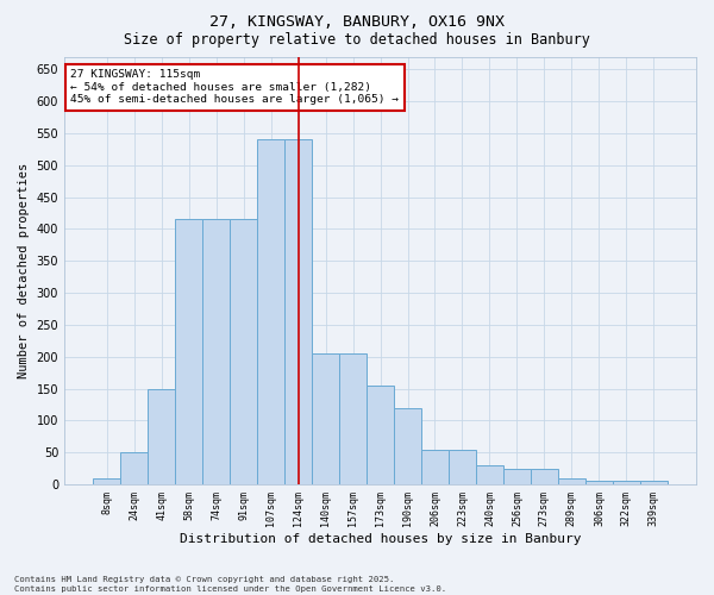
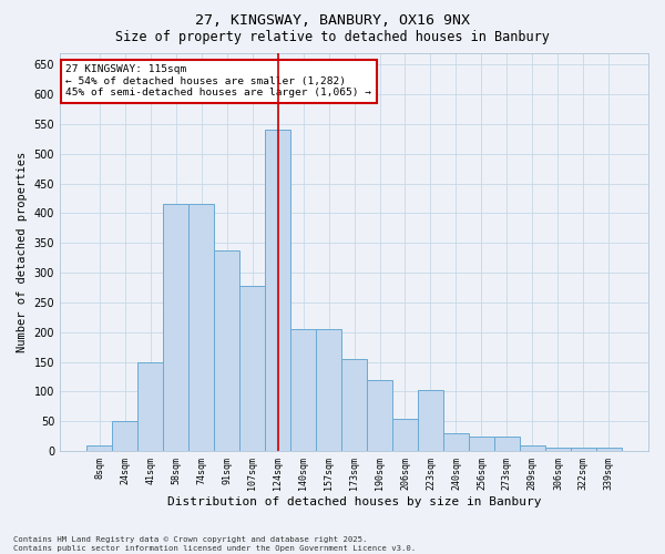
91sqm: 415 -> 338
107sqm: 540 -> 278
223sqm: 55 -> 102
